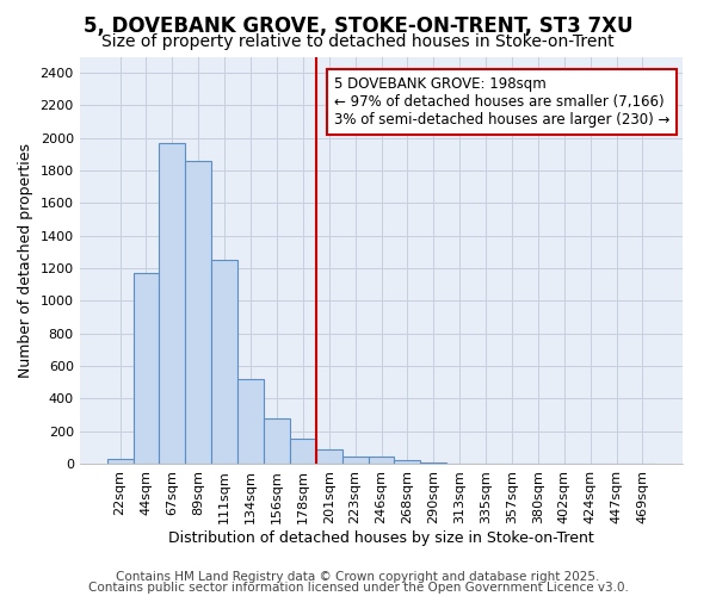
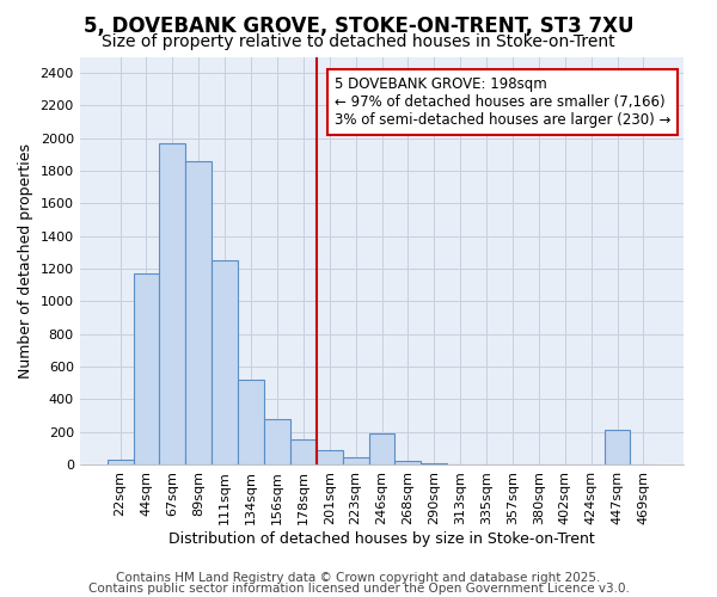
246sqm: 40 -> 190
447sqm: 0 -> 210
